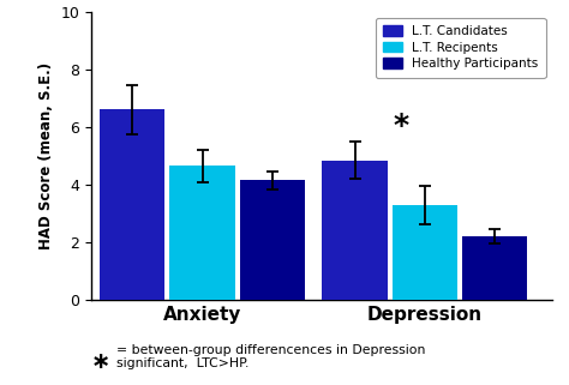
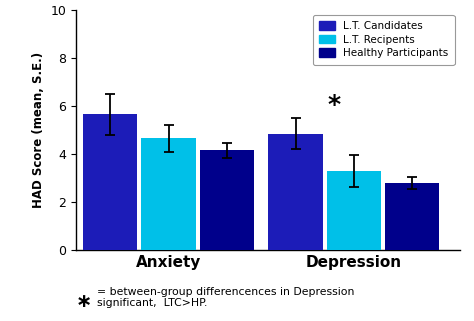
L.T. Candidates/Anxiety: 6.60 -> 5.65
Healthy Participants/Depression: 2.22 -> 2.80
